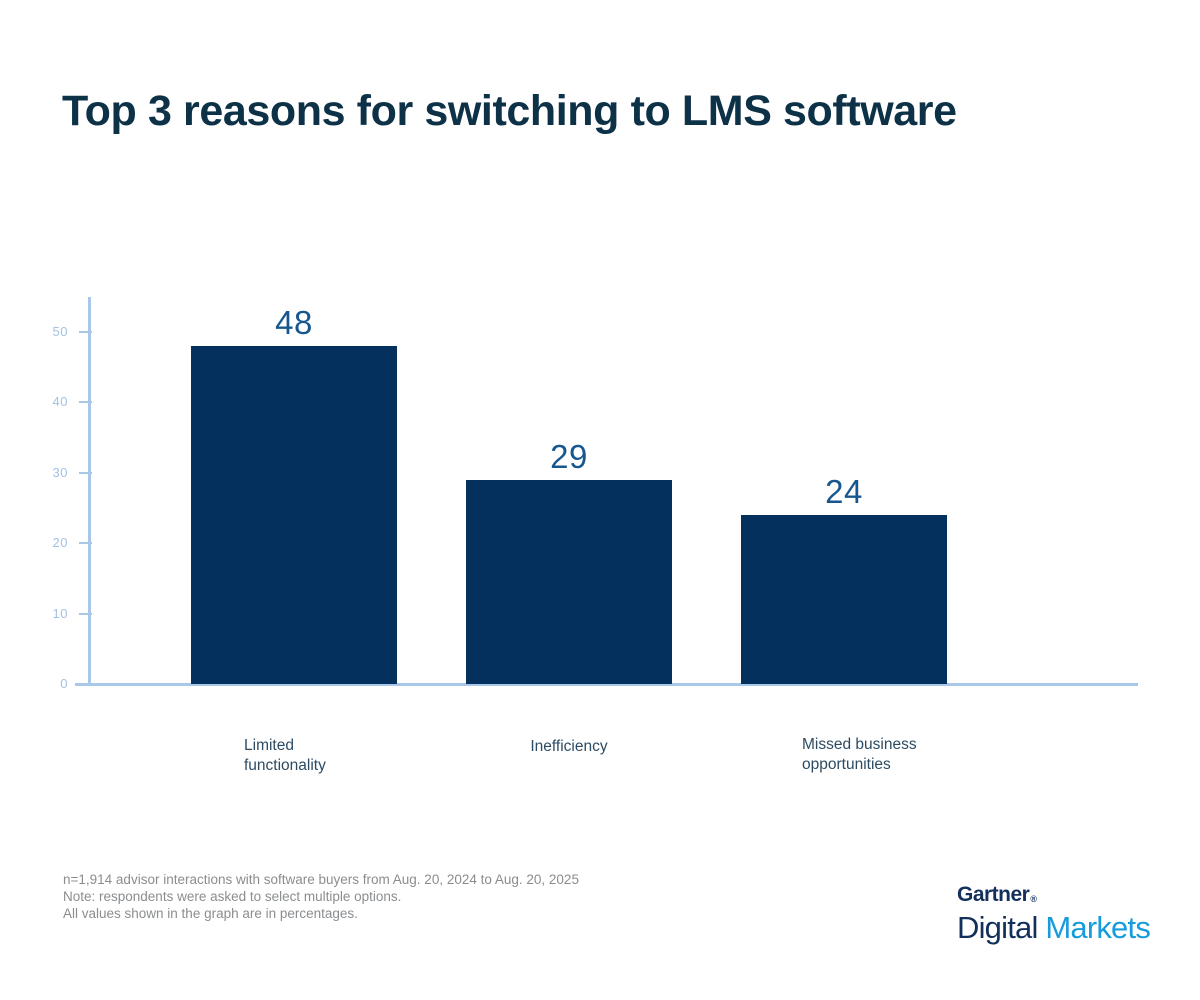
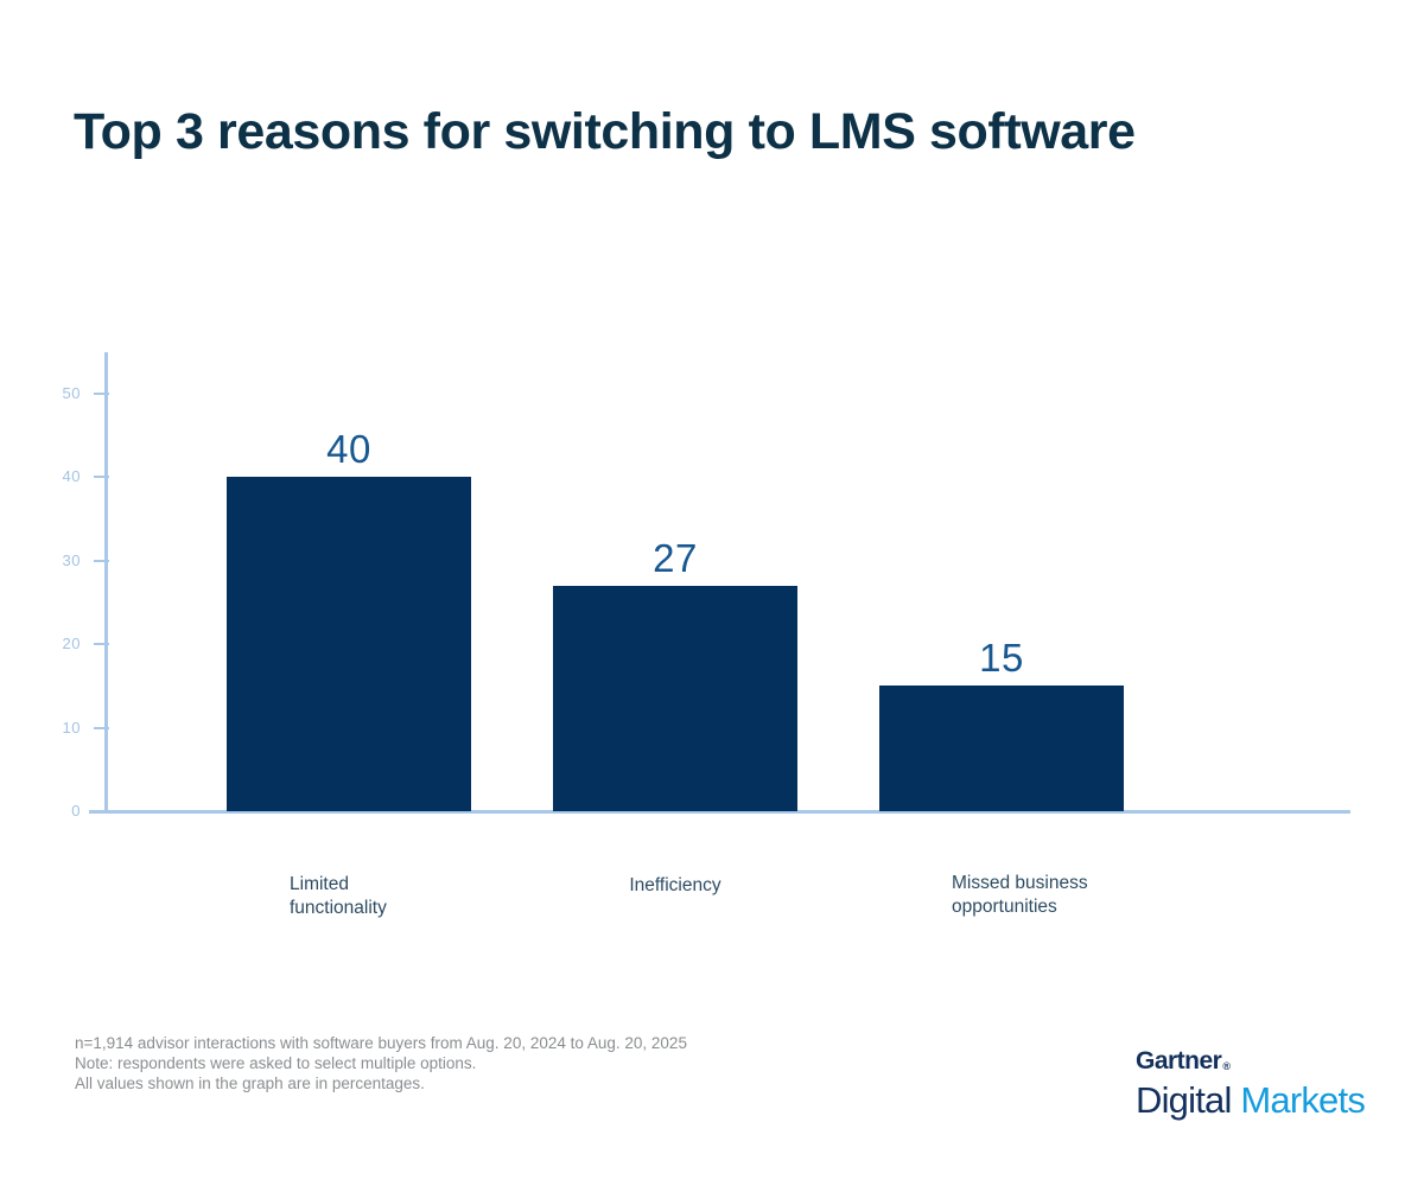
Limited functionality: 48 -> 40
Inefficiency: 29 -> 27
Missed business opportunities: 24 -> 15
